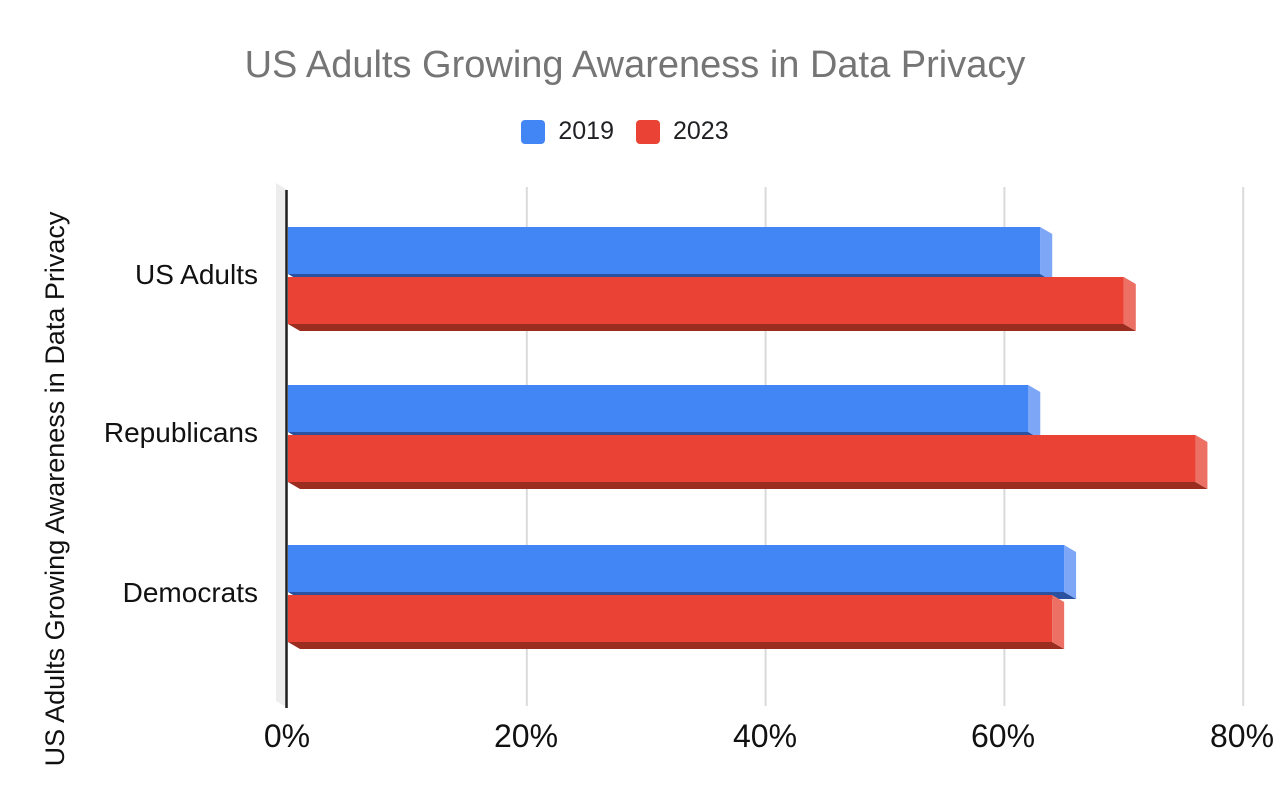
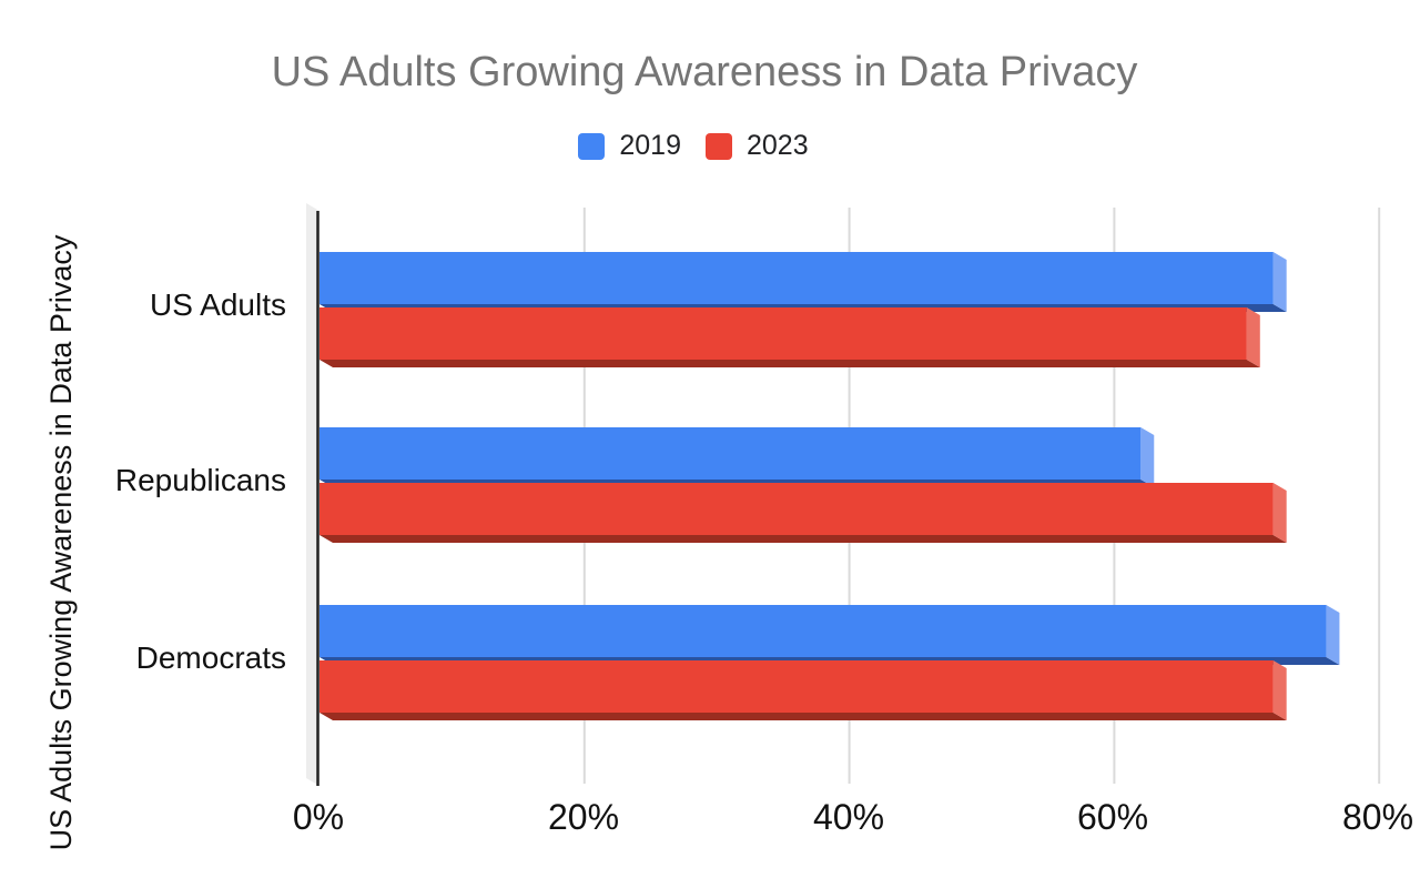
2019/US Adults: 63% -> 72%
2023/Republicans: 76% -> 72%
2019/Democrats: 65% -> 76%
2023/Democrats: 64% -> 72%
